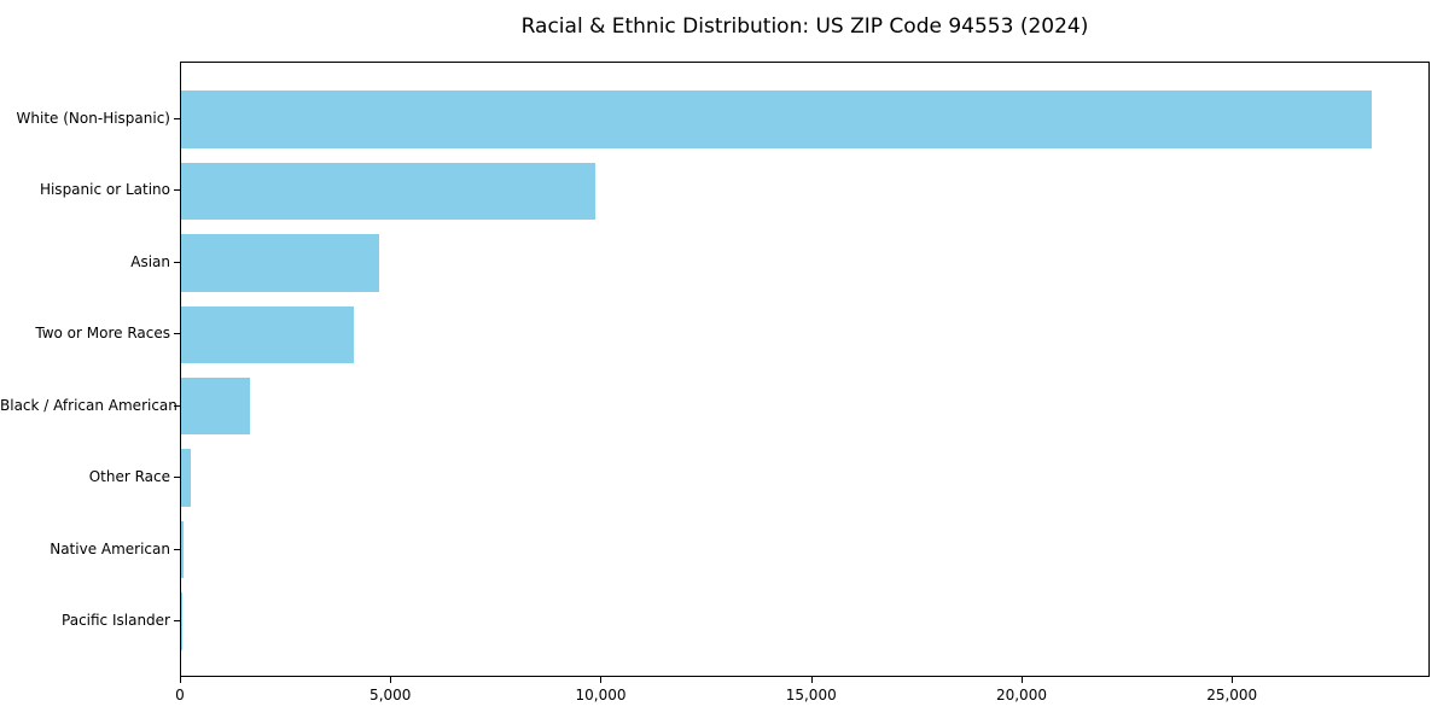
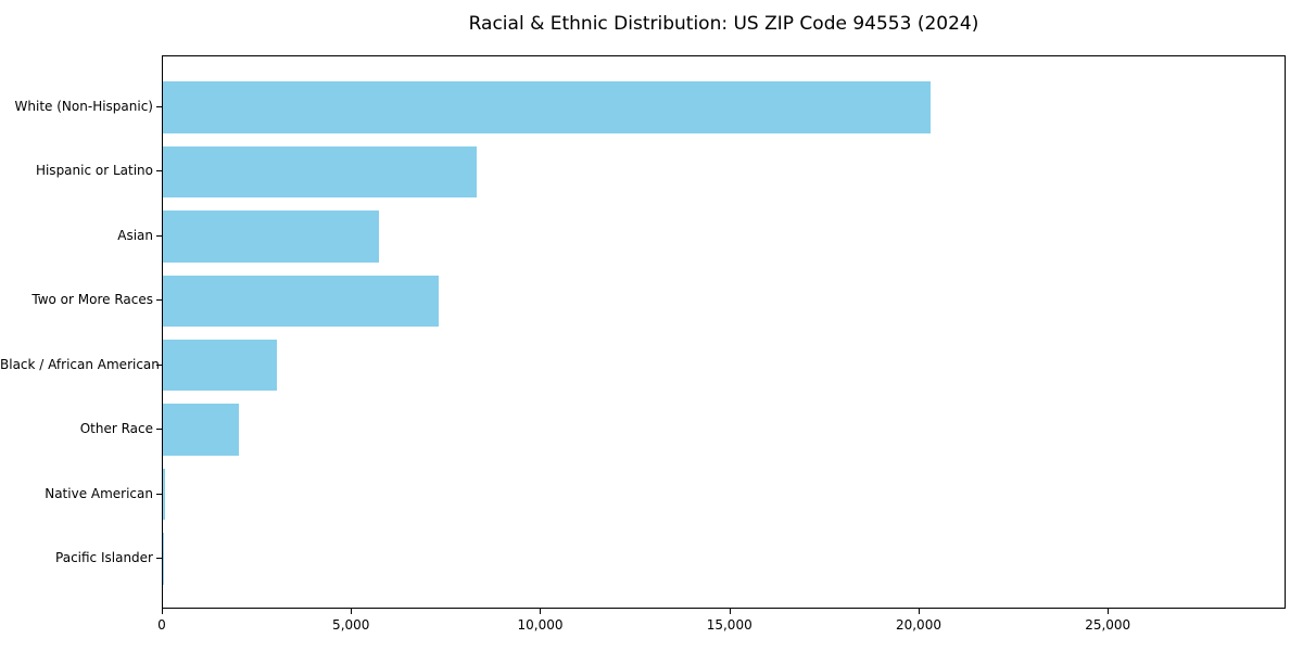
White (Non-Hispanic): 28300 -> 20300
Hispanic or Latino: 9800 -> 8300
Asian: 4700 -> 5700
Two or More Races: 4100 -> 7300
Black / African American: 1600 -> 3000
Other Race: 200 -> 2000
